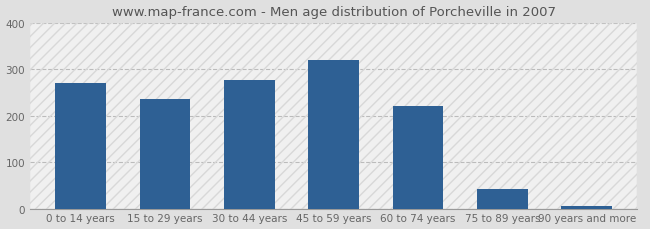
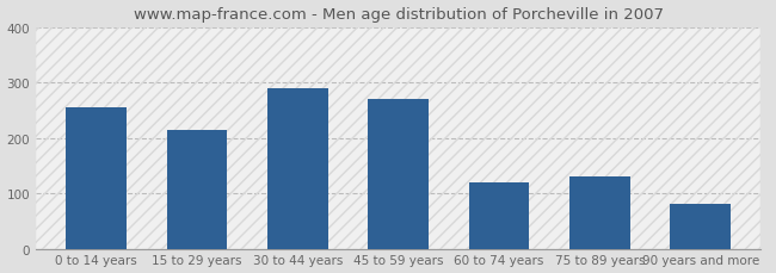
0 to 14 years: 270 -> 255
15 to 29 years: 236 -> 215
30 to 44 years: 278 -> 290
45 to 59 years: 320 -> 270
60 to 74 years: 222 -> 120
75 to 89 years: 43 -> 130
90 years and more: 5 -> 80
